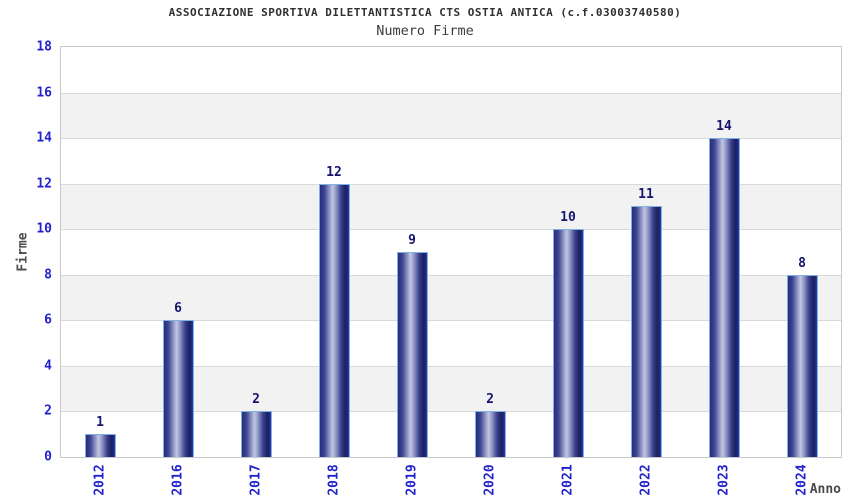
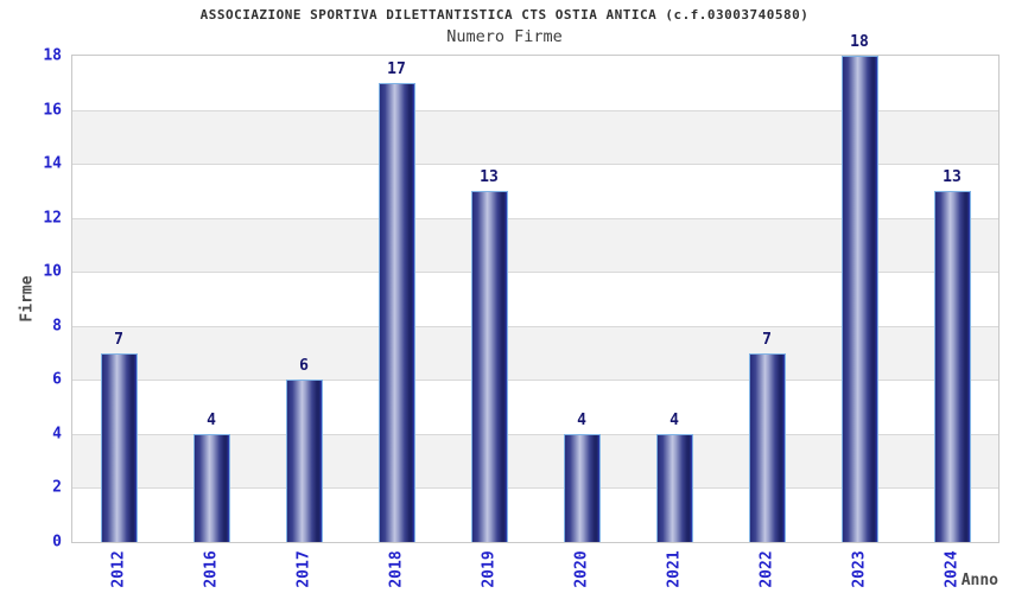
2012: 1 -> 7
2016: 6 -> 4
2017: 2 -> 6
2018: 12 -> 17
2019: 9 -> 13
2020: 2 -> 4
2021: 10 -> 4
2022: 11 -> 7
2023: 14 -> 18
2024: 8 -> 13
